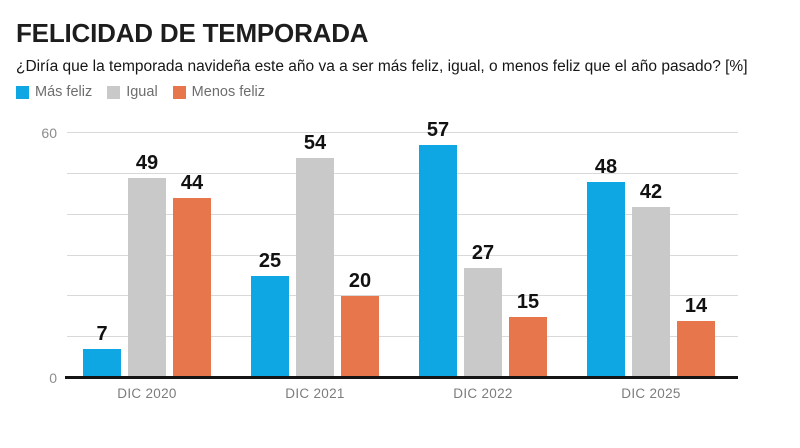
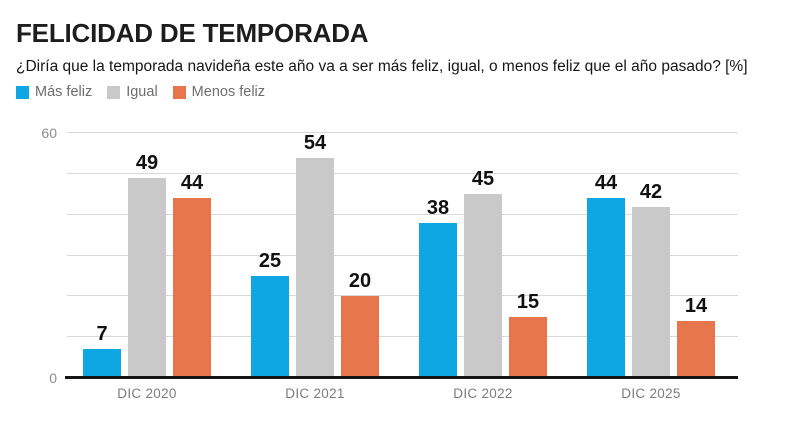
Más feliz/DIC 2022: 57 -> 38
Igual/DIC 2022: 27 -> 45
Más feliz/DIC 2025: 48 -> 44
